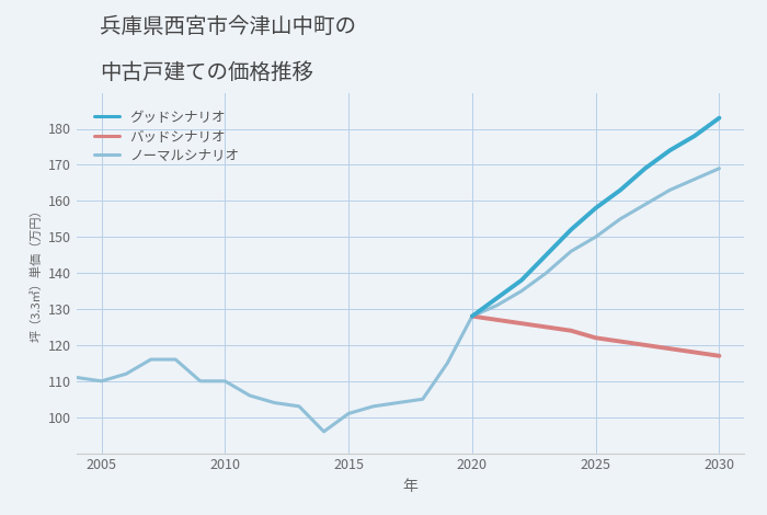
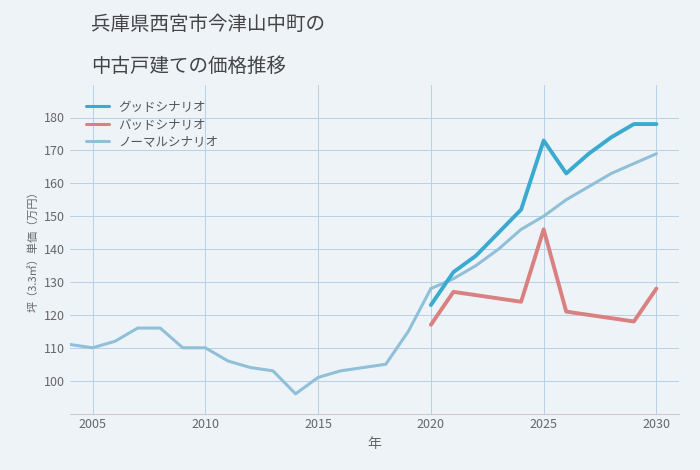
グッドシナリオ/2020: 128 -> 123
バッドシナリオ/2020: 128 -> 117
グッドシナリオ/2025: 158 -> 173
バッドシナリオ/2025: 122 -> 146
グッドシナリオ/2030: 183 -> 178
バッドシナリオ/2030: 117 -> 128
